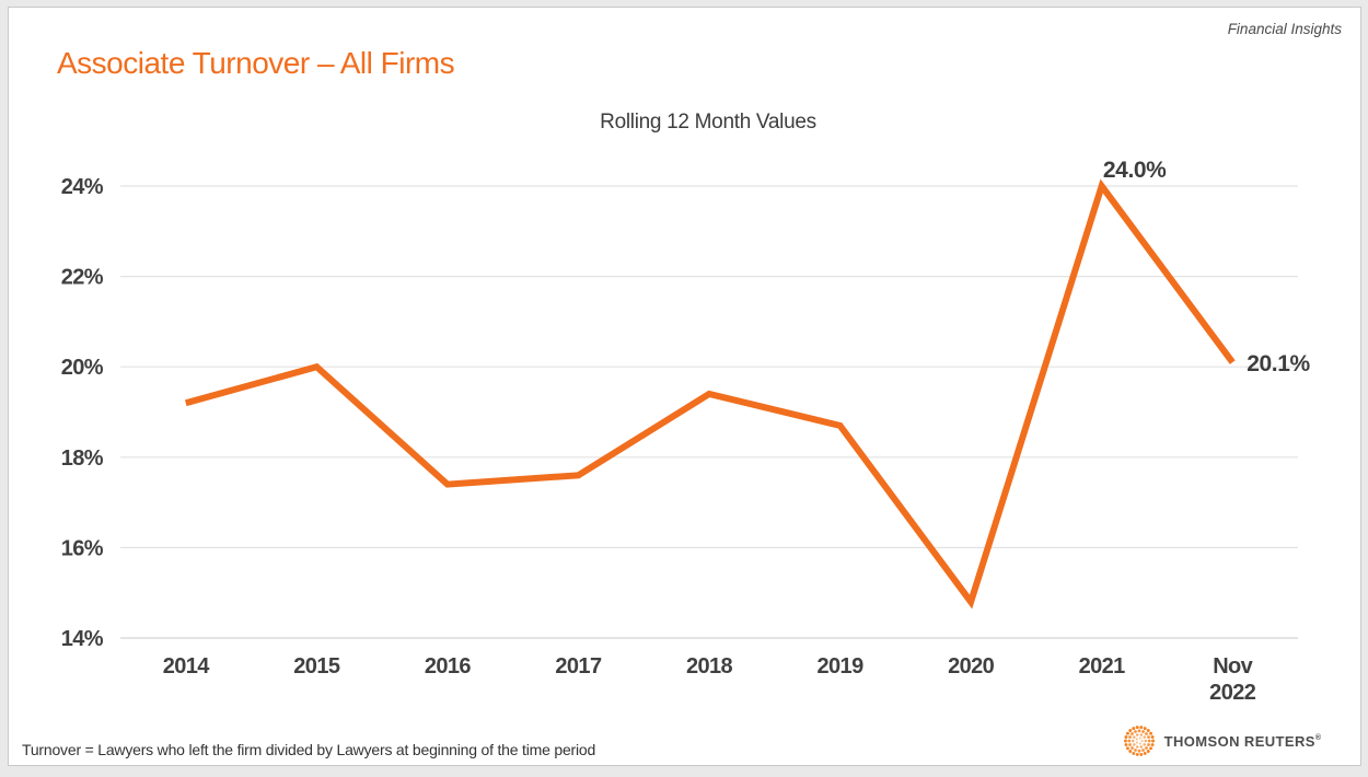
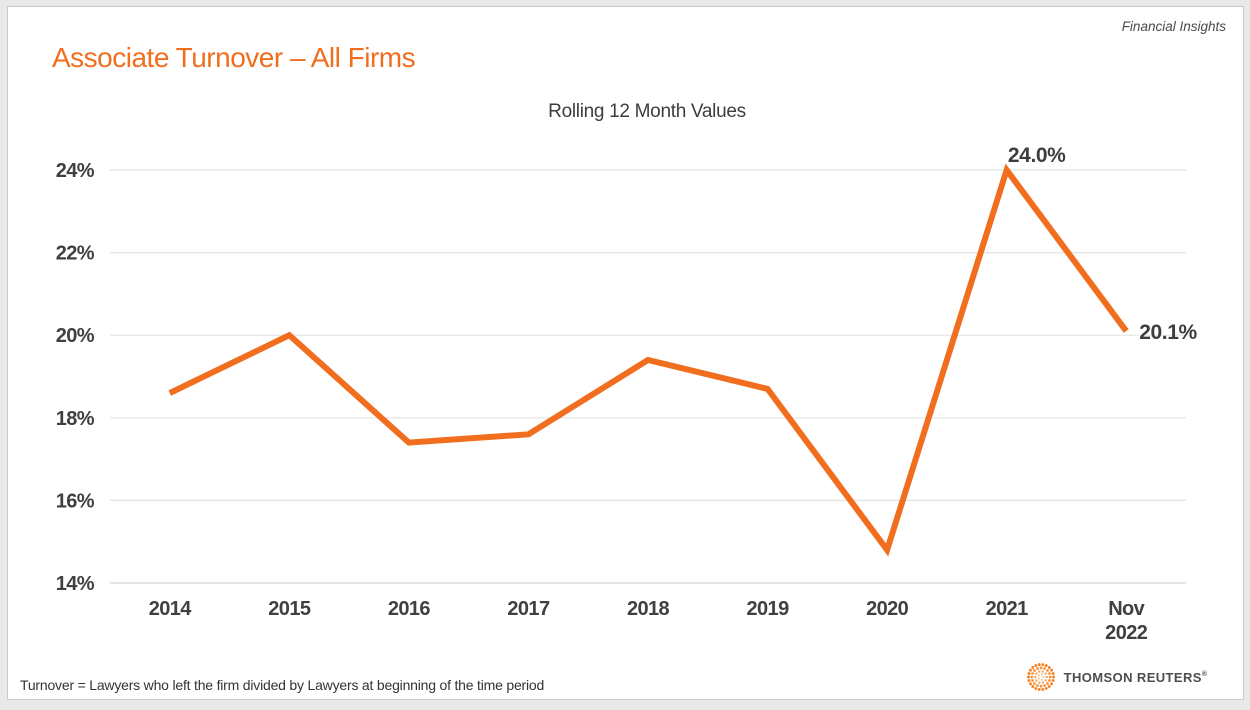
2014: 19.2% -> 18.6%
